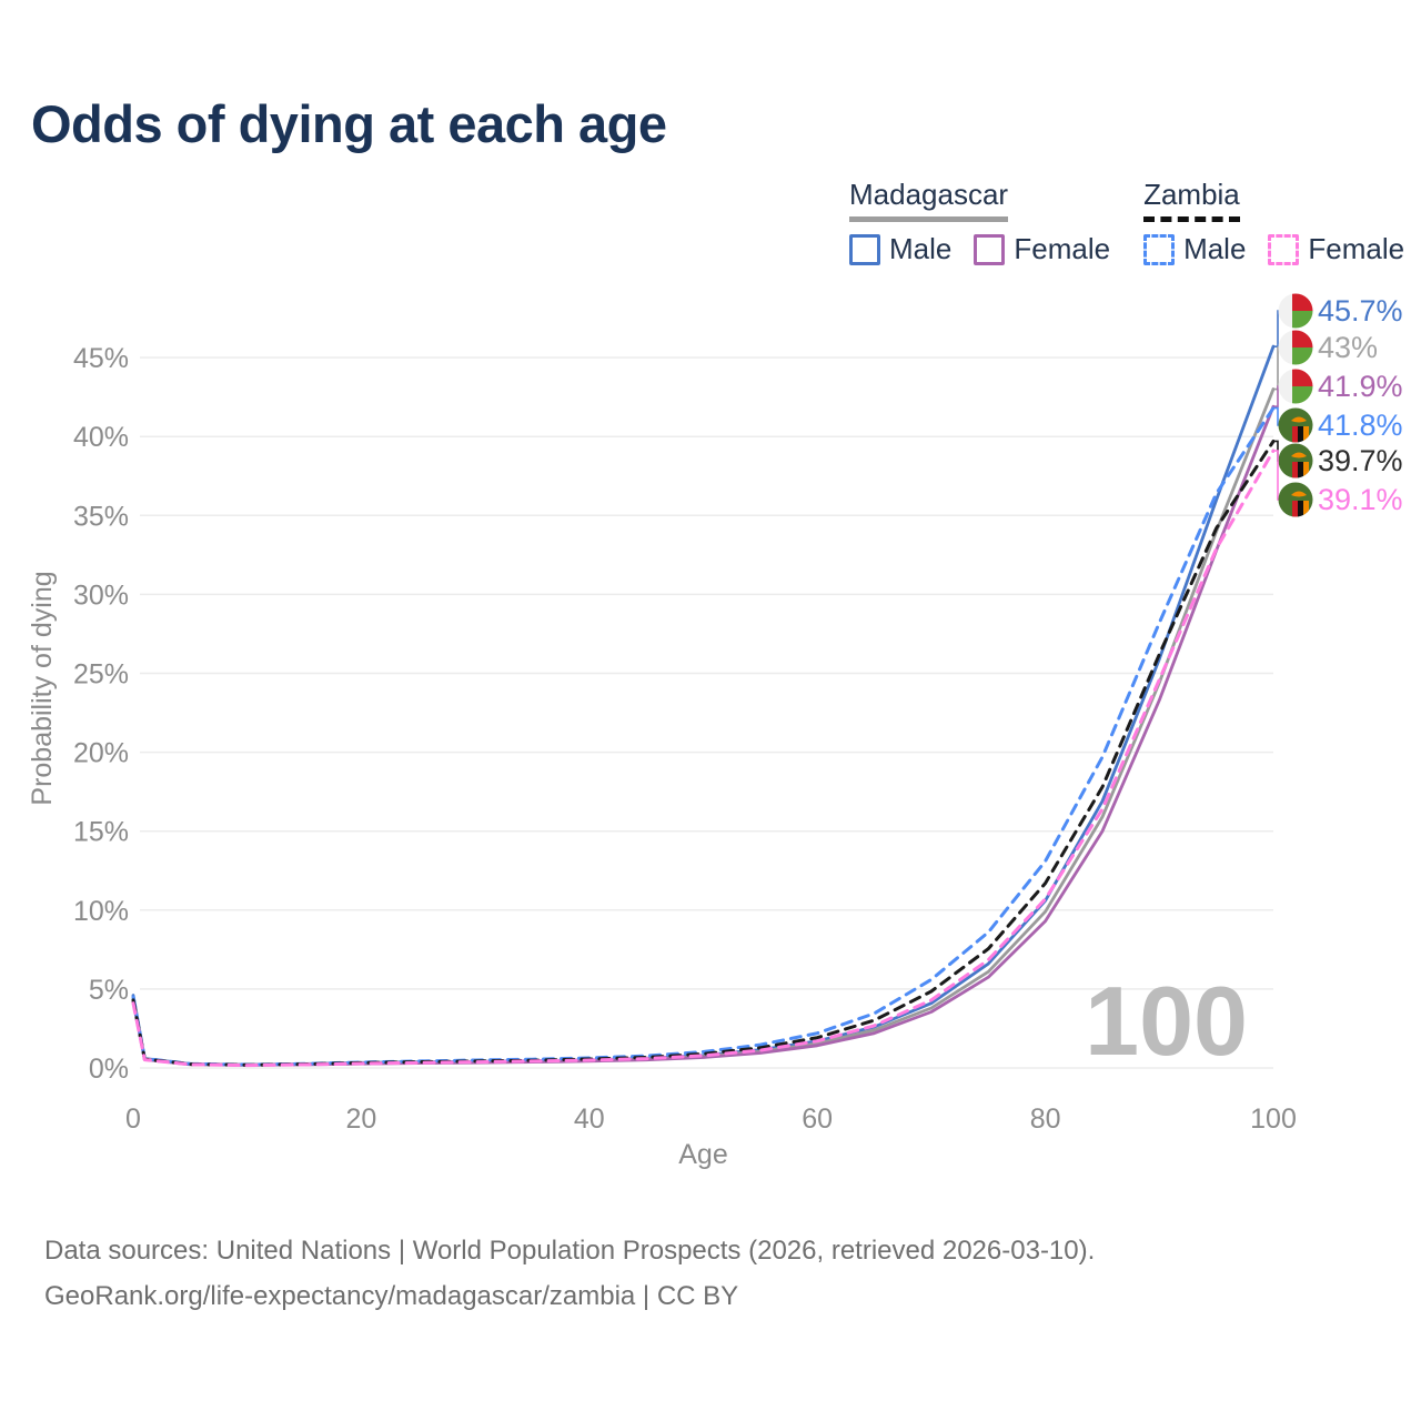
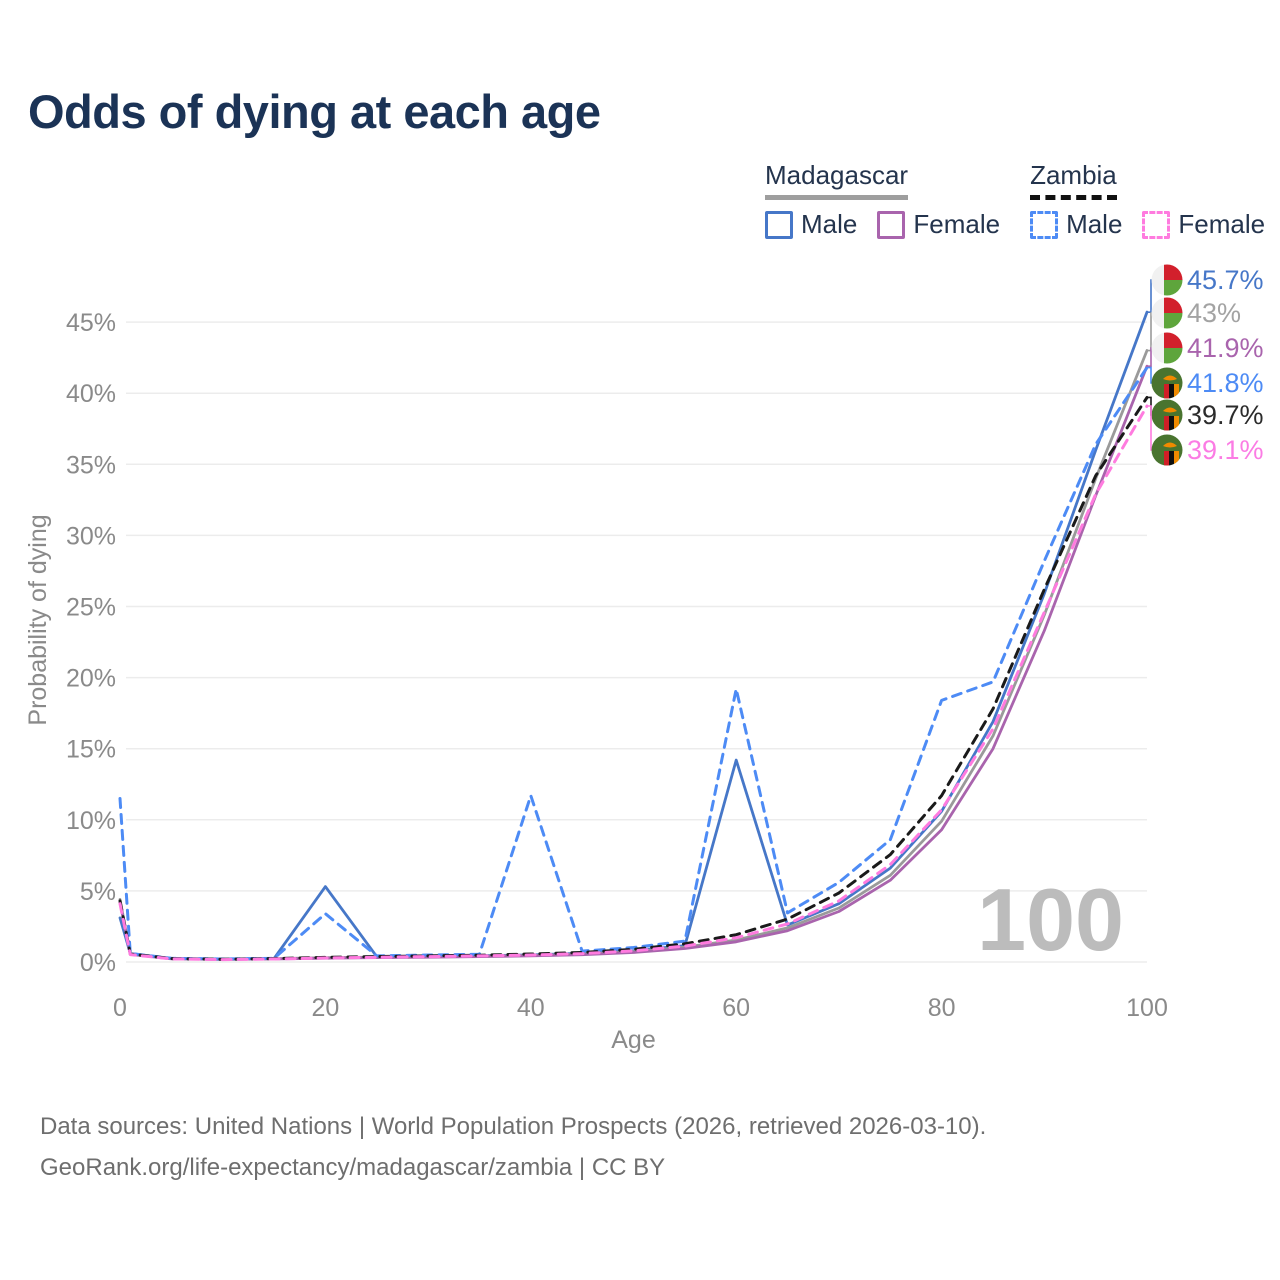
Madagascar Male/0: 4.6% -> 3.1%
Zambia Male/0: 4.5% -> 11.5%
Madagascar Male/20: 0.3% -> 5.3%
Zambia Male/20: 0.4% -> 3.4%
Zambia Male/40: 0.6% -> 11.7%
Madagascar Male/60: 1.7% -> 14.2%
Zambia Male/60: 2.2% -> 19.2%
Zambia Male/80: 13.1% -> 18.4%
